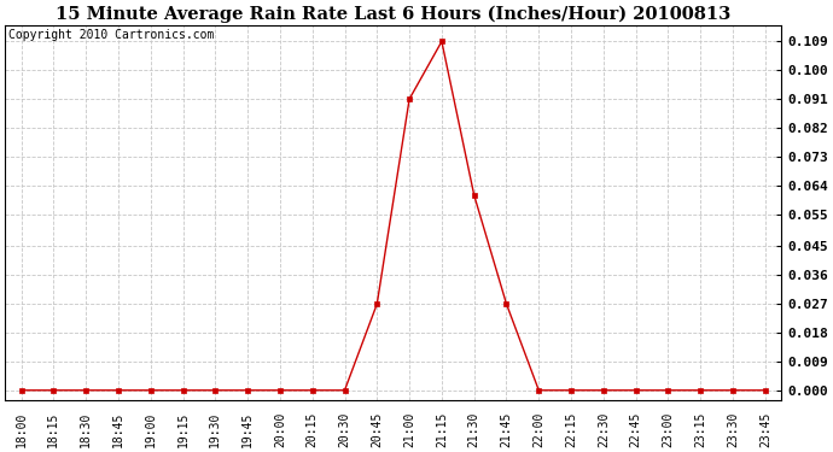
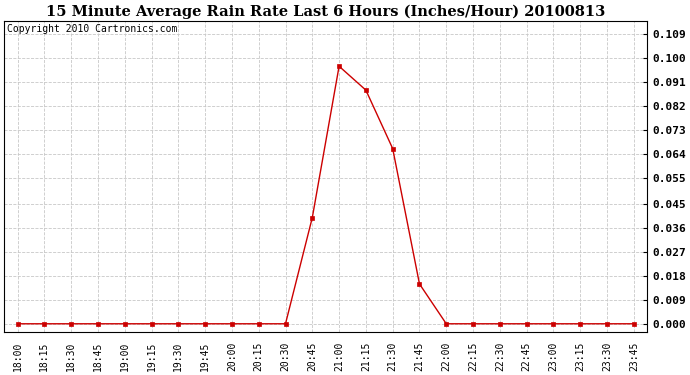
20:45: 0.027 -> 0.040
21:00: 0.091 -> 0.097
21:15: 0.109 -> 0.088
21:30: 0.061 -> 0.066
21:45: 0.027 -> 0.015
